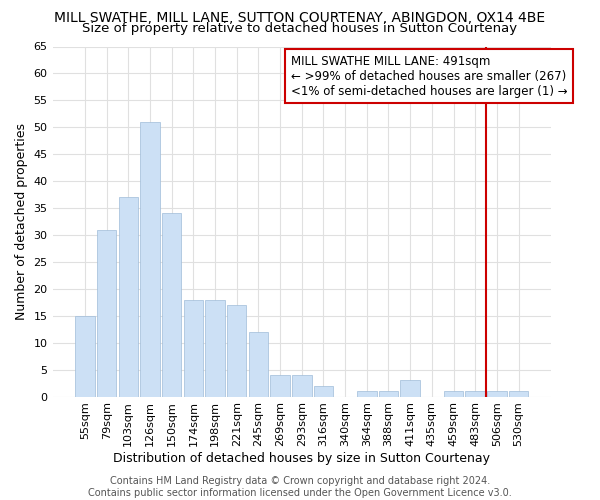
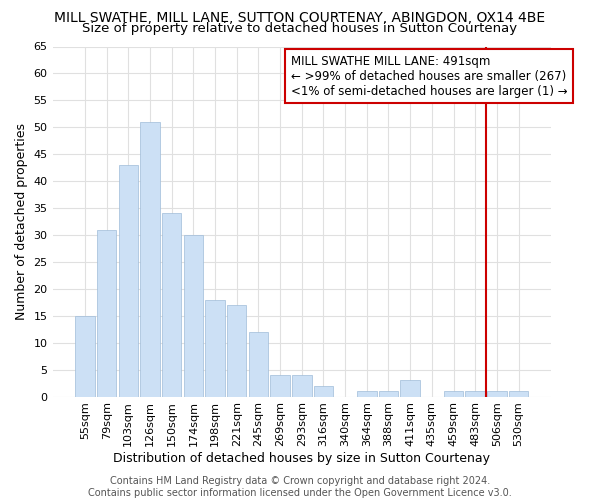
103sqm: 37 -> 43
174sqm: 18 -> 30
